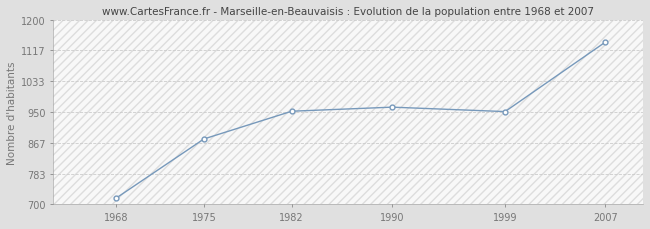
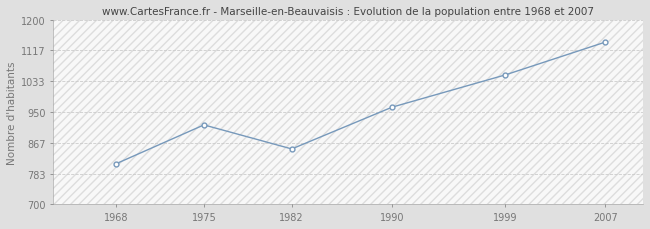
1968: 717 -> 810
1975: 877 -> 915
1982: 952 -> 850
1999: 951 -> 1050
